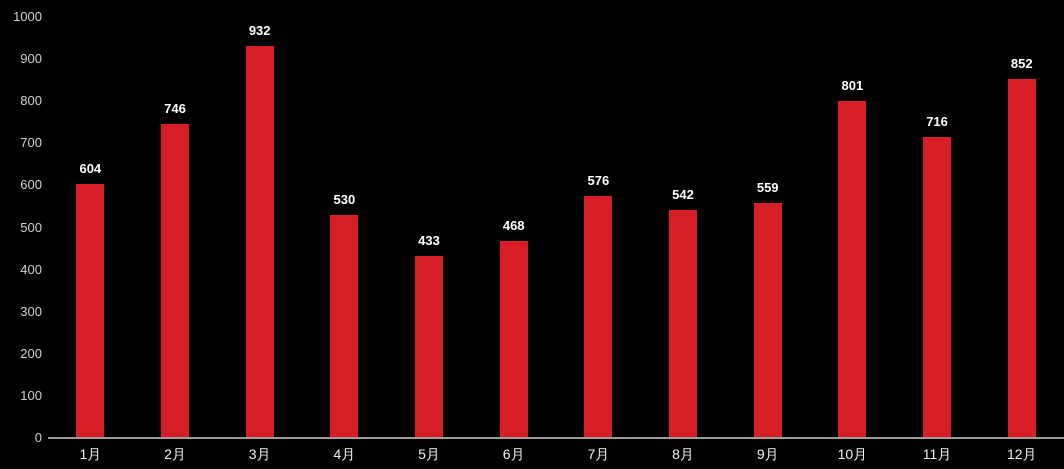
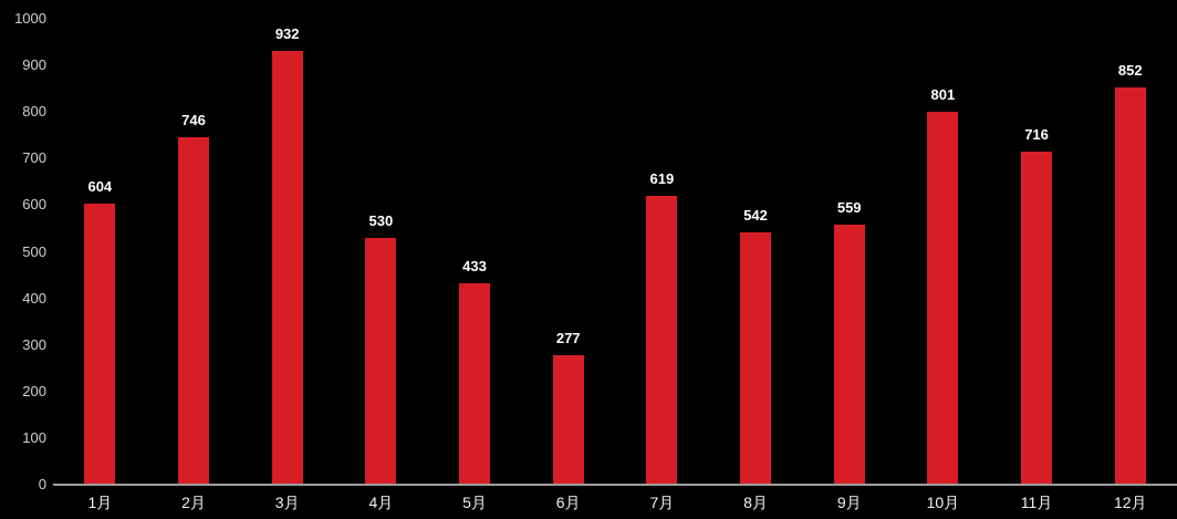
6月: 468 -> 277
7月: 576 -> 619
